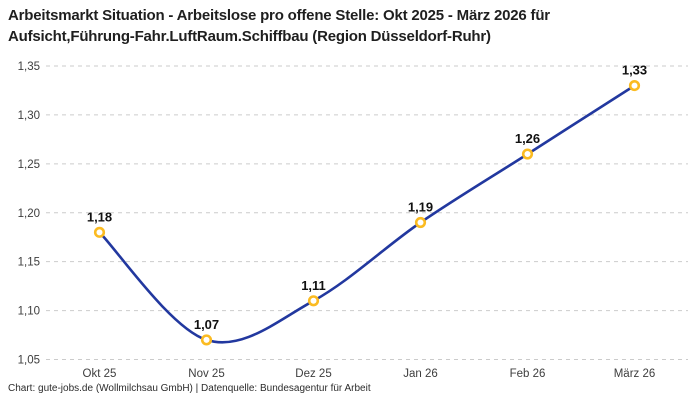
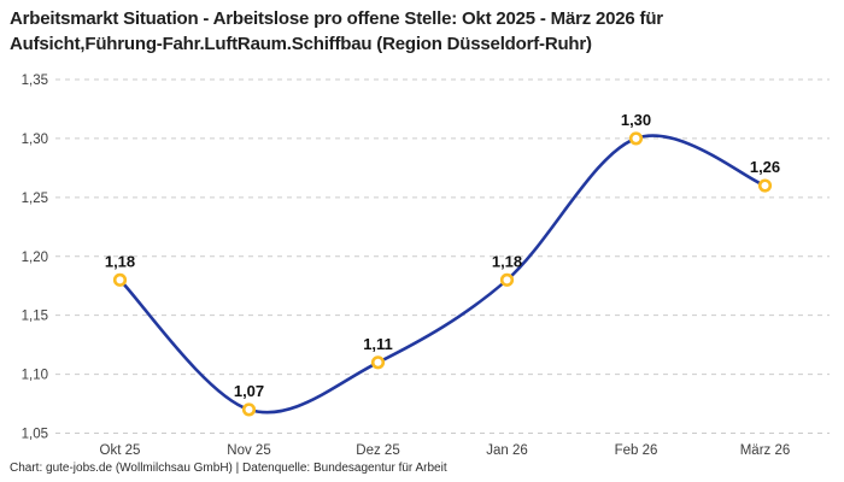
Jan 26: 1,19 -> 1,18
Feb 26: 1,26 -> 1,30
März 26: 1,33 -> 1,26
